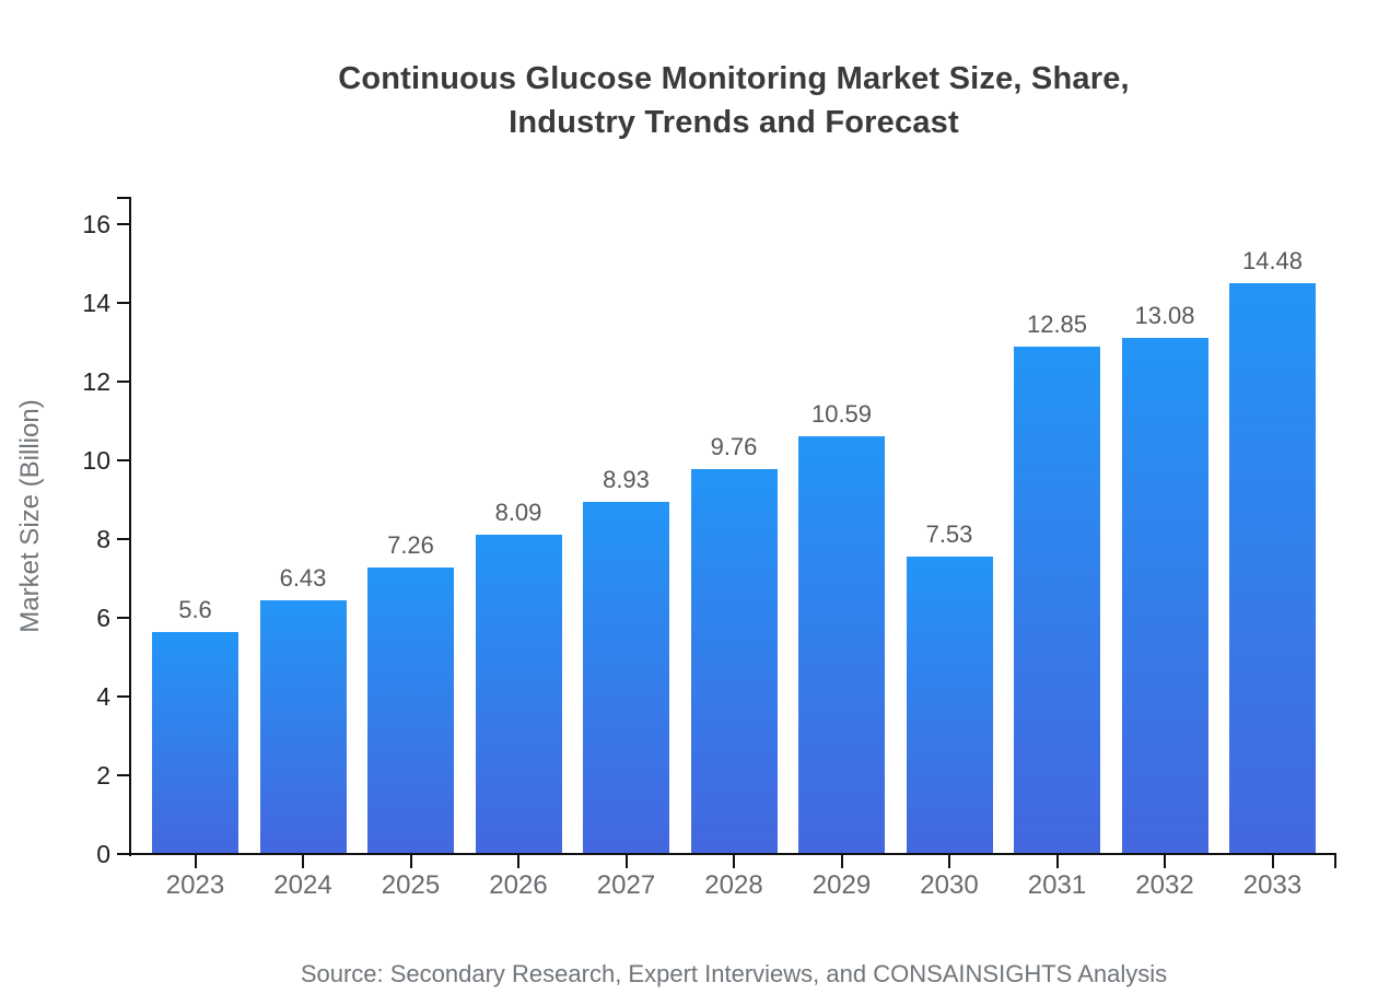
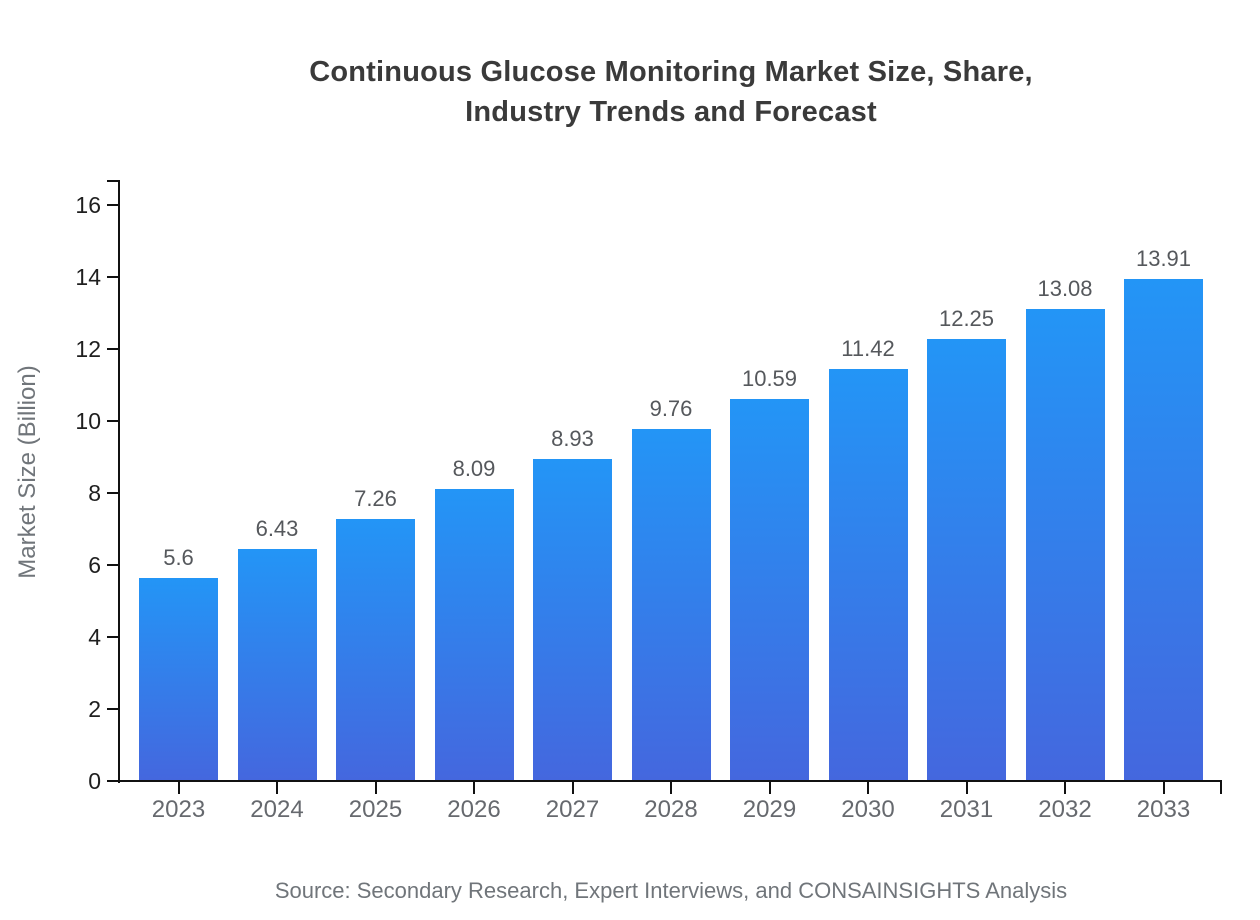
2030: 7.53 -> 11.42
2031: 12.85 -> 12.25
2033: 14.48 -> 13.91
